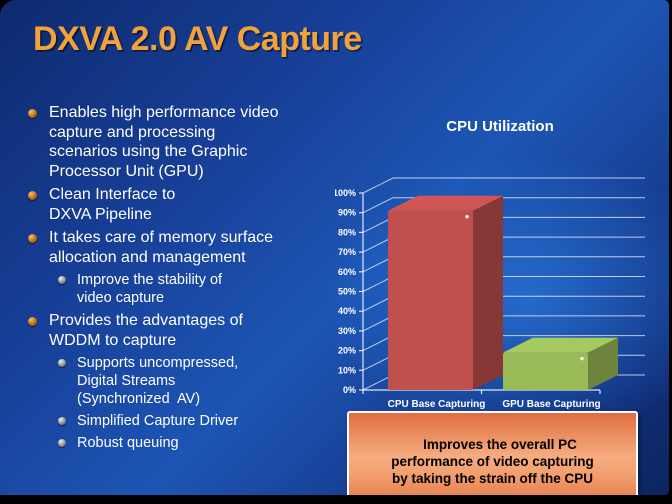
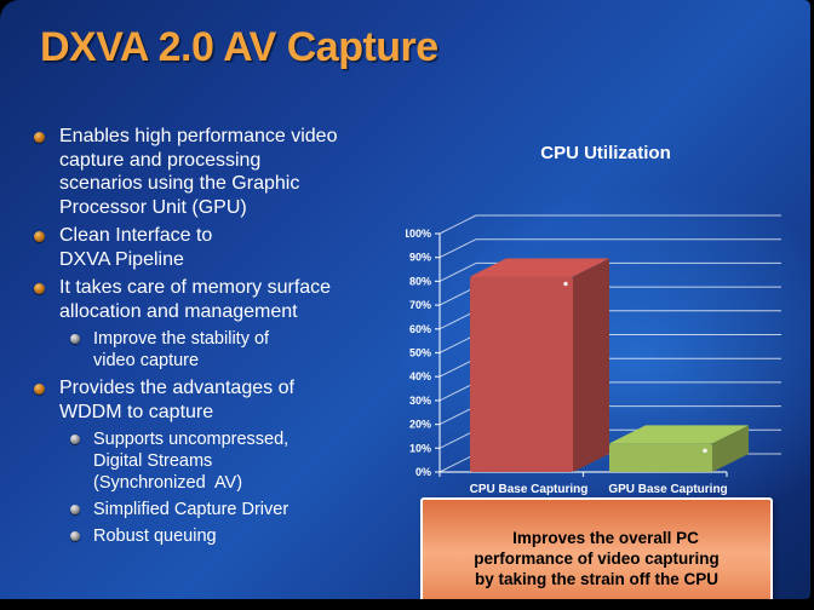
CPU Base Capturing: 91% -> 82%
GPU Base Capturing: 19% -> 12%
